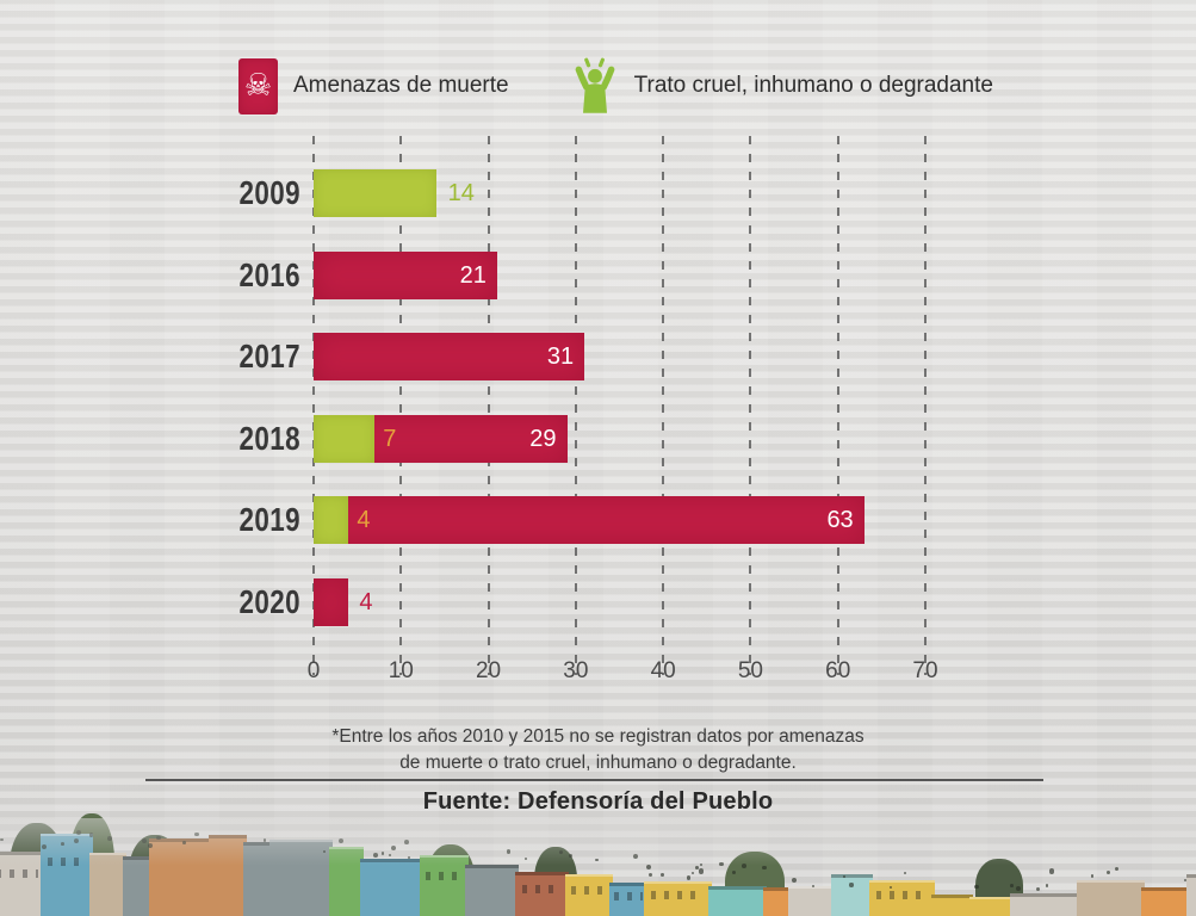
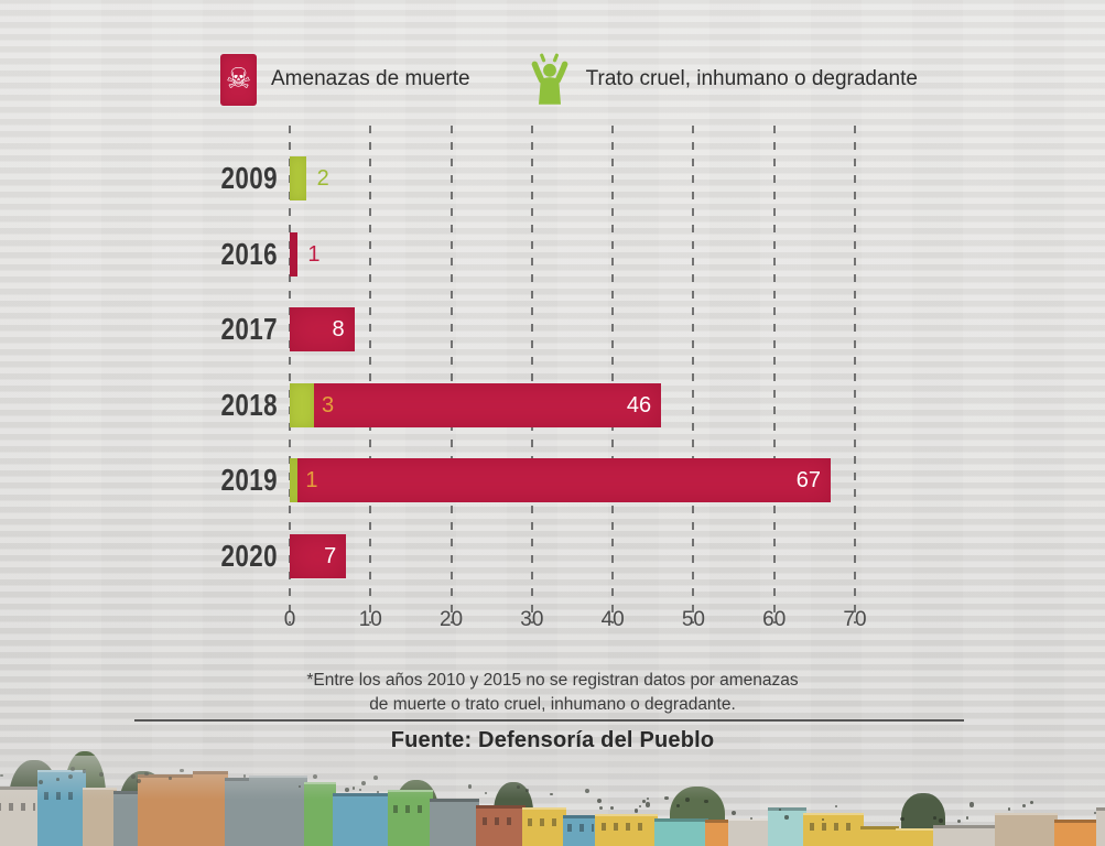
Trato cruel, inhumano o degradante/2009: 14 -> 2
Amenazas de muerte/2016: 21 -> 1
Amenazas de muerte/2017: 31 -> 8
Amenazas de muerte/2018: 29 -> 46
Trato cruel, inhumano o degradante/2018: 7 -> 3
Amenazas de muerte/2019: 63 -> 67
Trato cruel, inhumano o degradante/2019: 4 -> 1
Amenazas de muerte/2020: 4 -> 7
